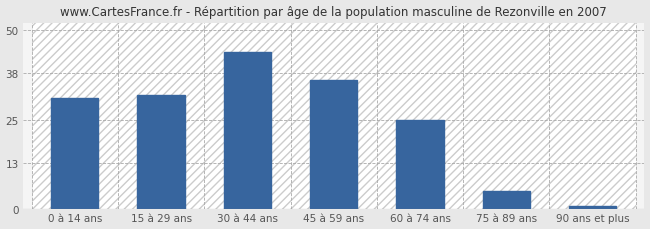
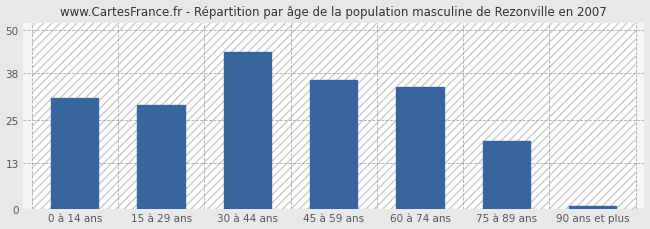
15 à 29 ans: 32 -> 29
60 à 74 ans: 25 -> 34
75 à 89 ans: 5 -> 19
